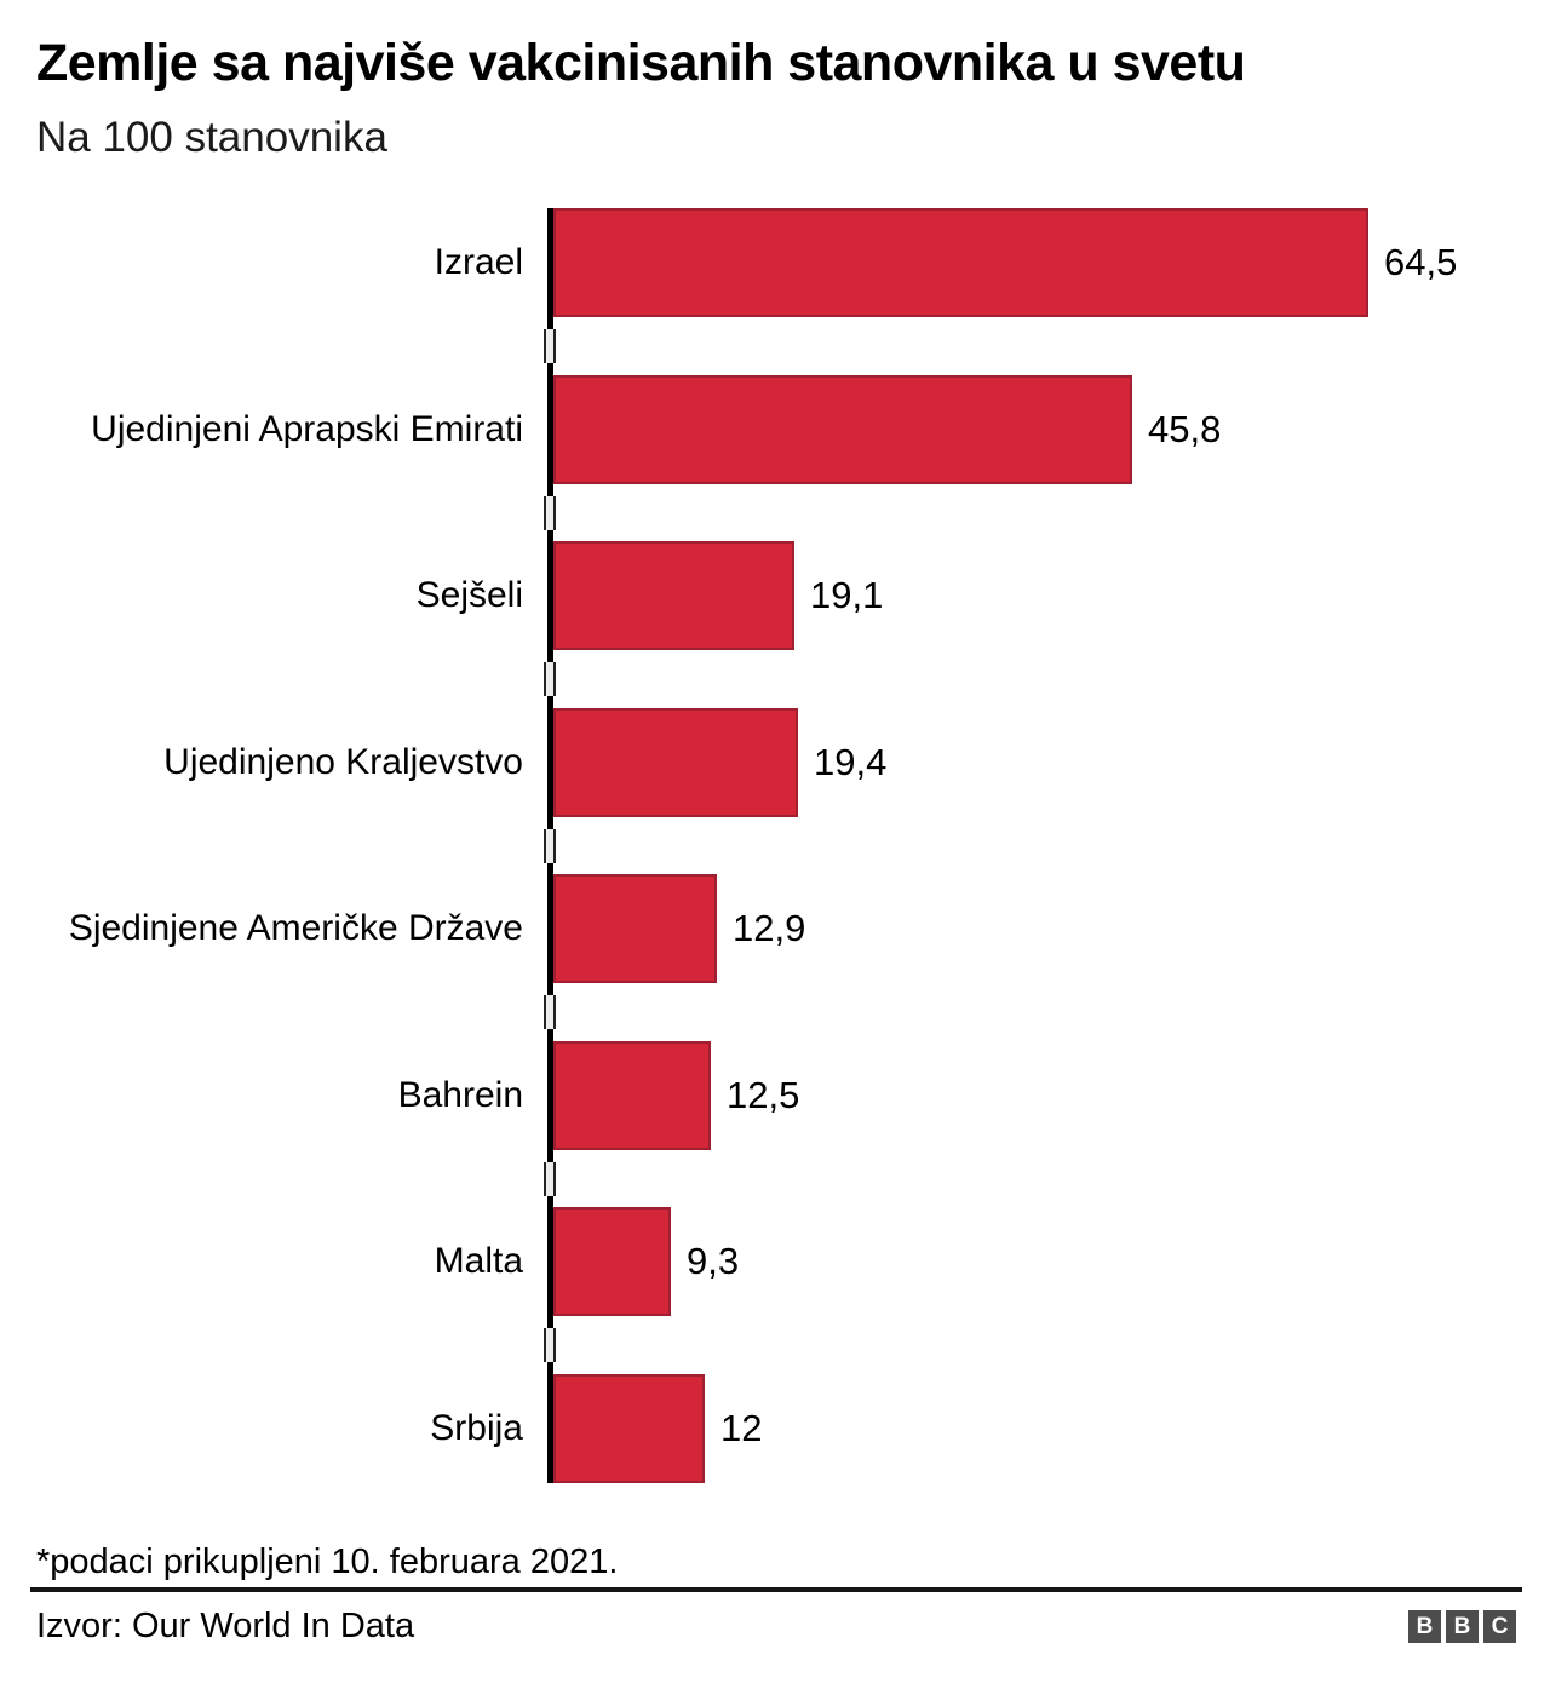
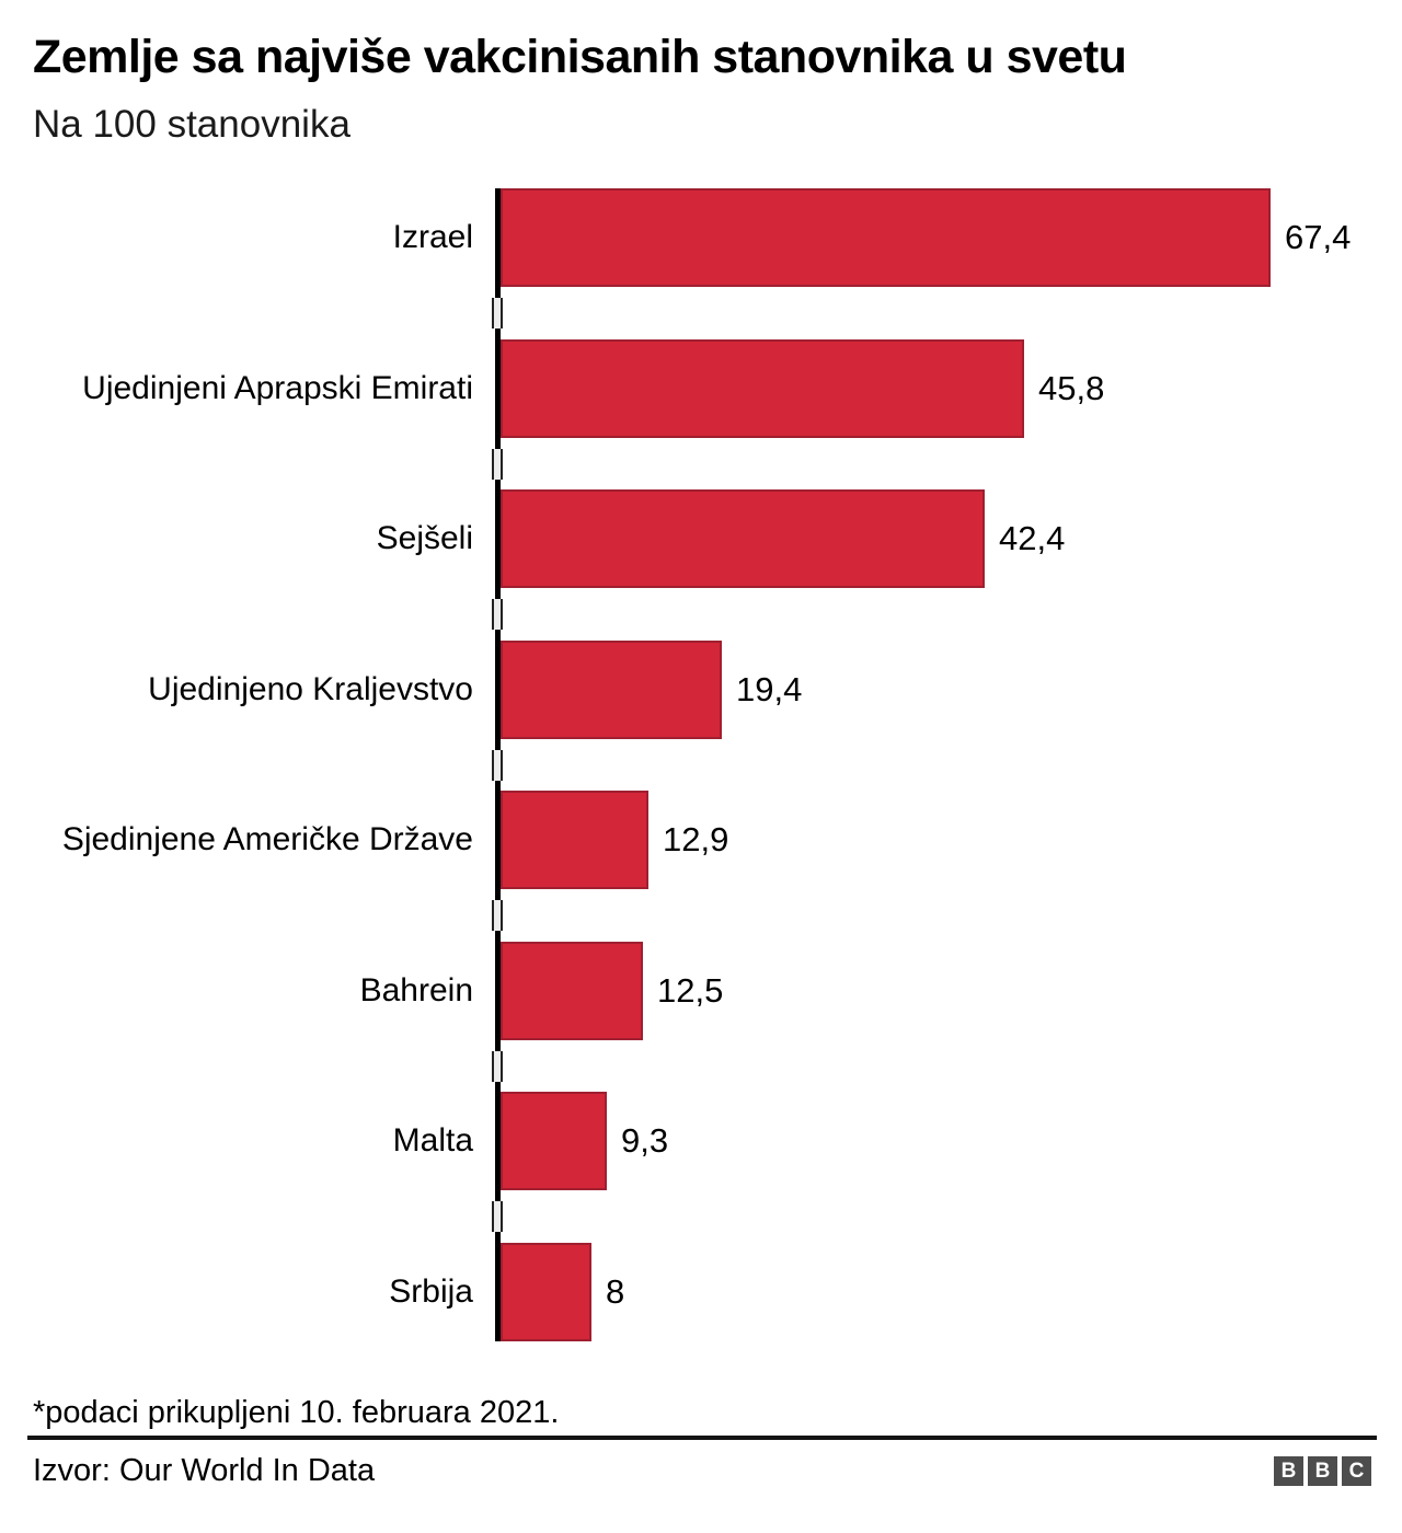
Izrael: 64,5 -> 67,4
Sejšeli: 19,1 -> 42,4
Srbija: 12 -> 8
